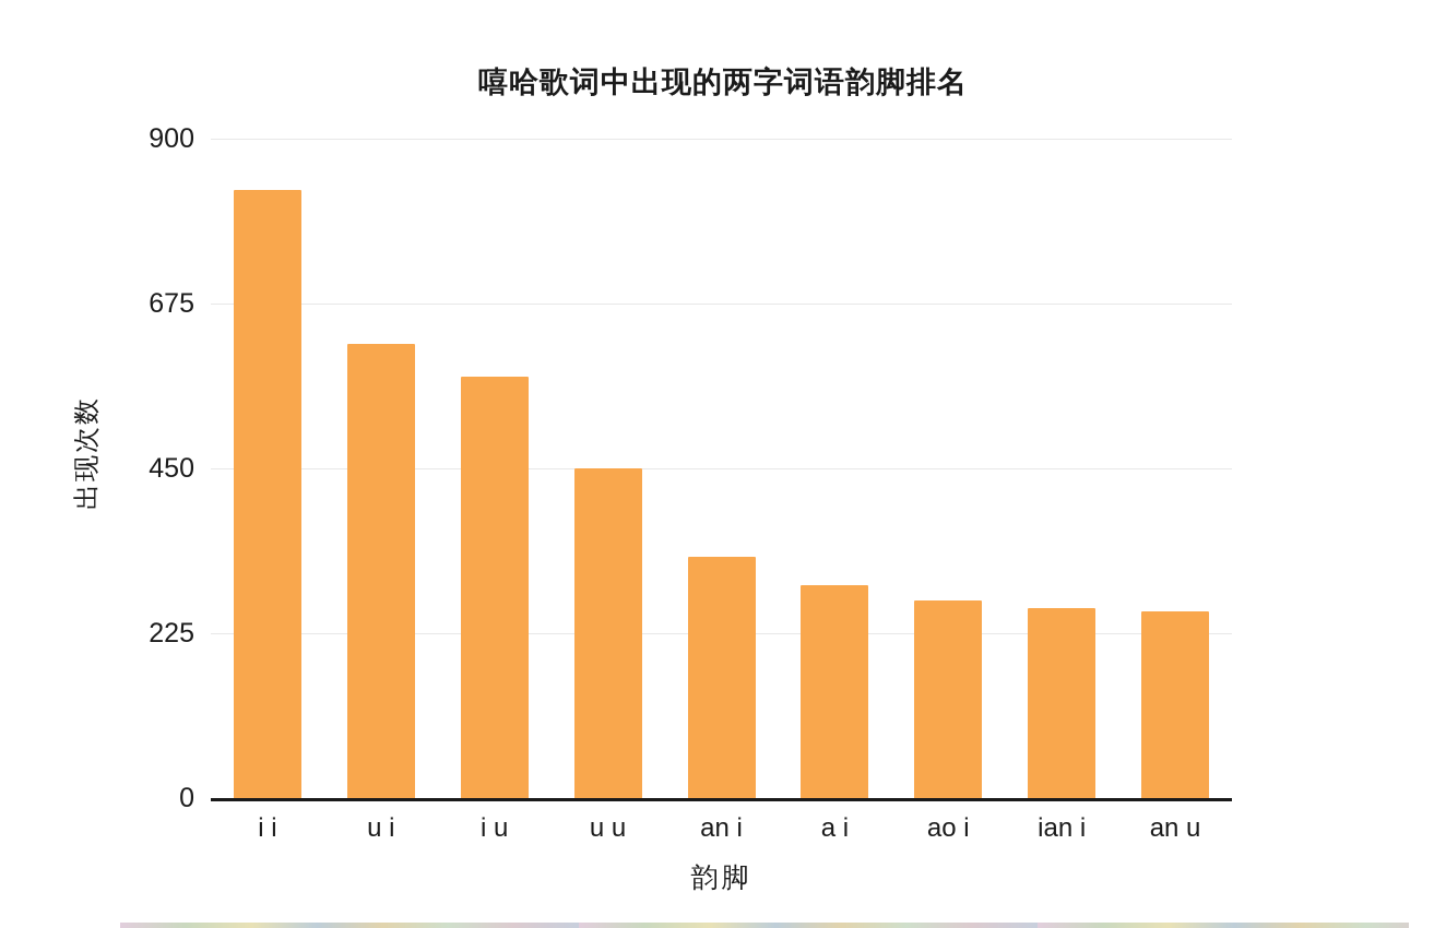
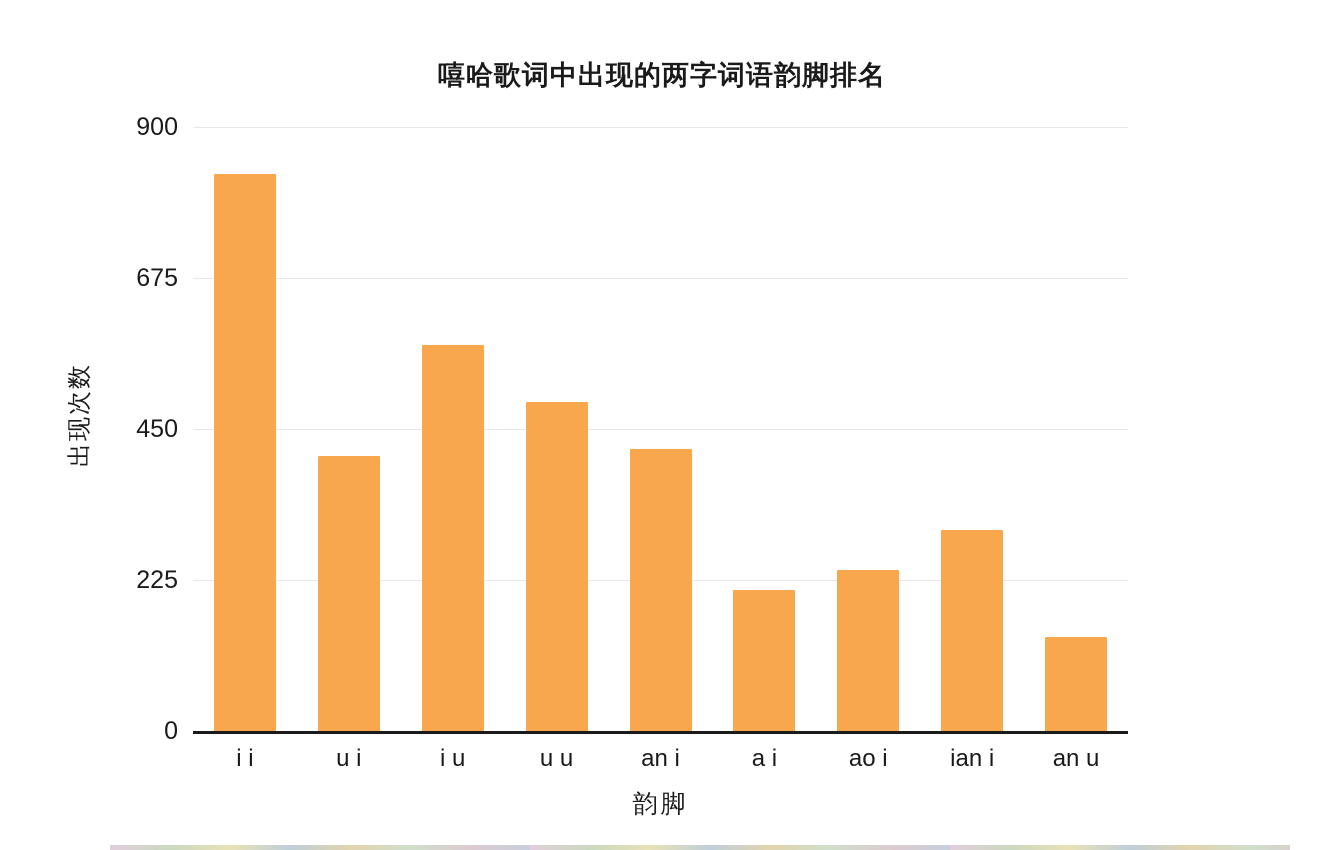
u i: 620 -> 410
u u: 450 -> 490
an i: 330 -> 420
a i: 290 -> 210
ao i: 270 -> 240
ian i: 260 -> 300
an u: 260 -> 140
